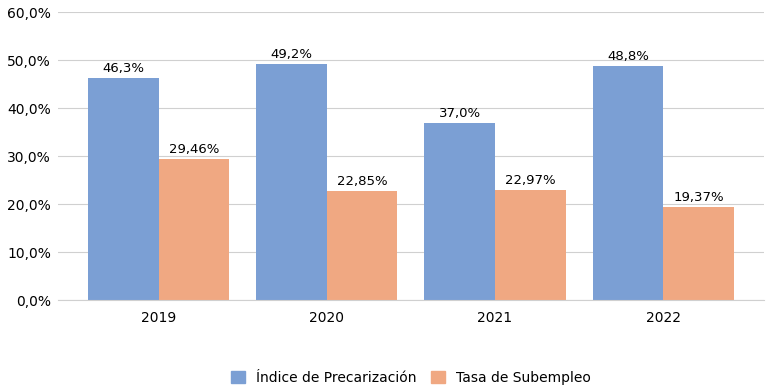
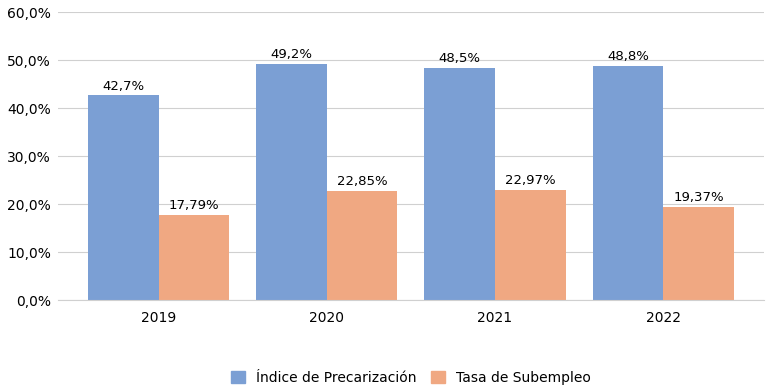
Índice de Precarización/2019: 46,3% -> 42,7%
Tasa de Subempleo/2019: 29,46% -> 17,79%
Índice de Precarización/2021: 37,0% -> 48,5%
